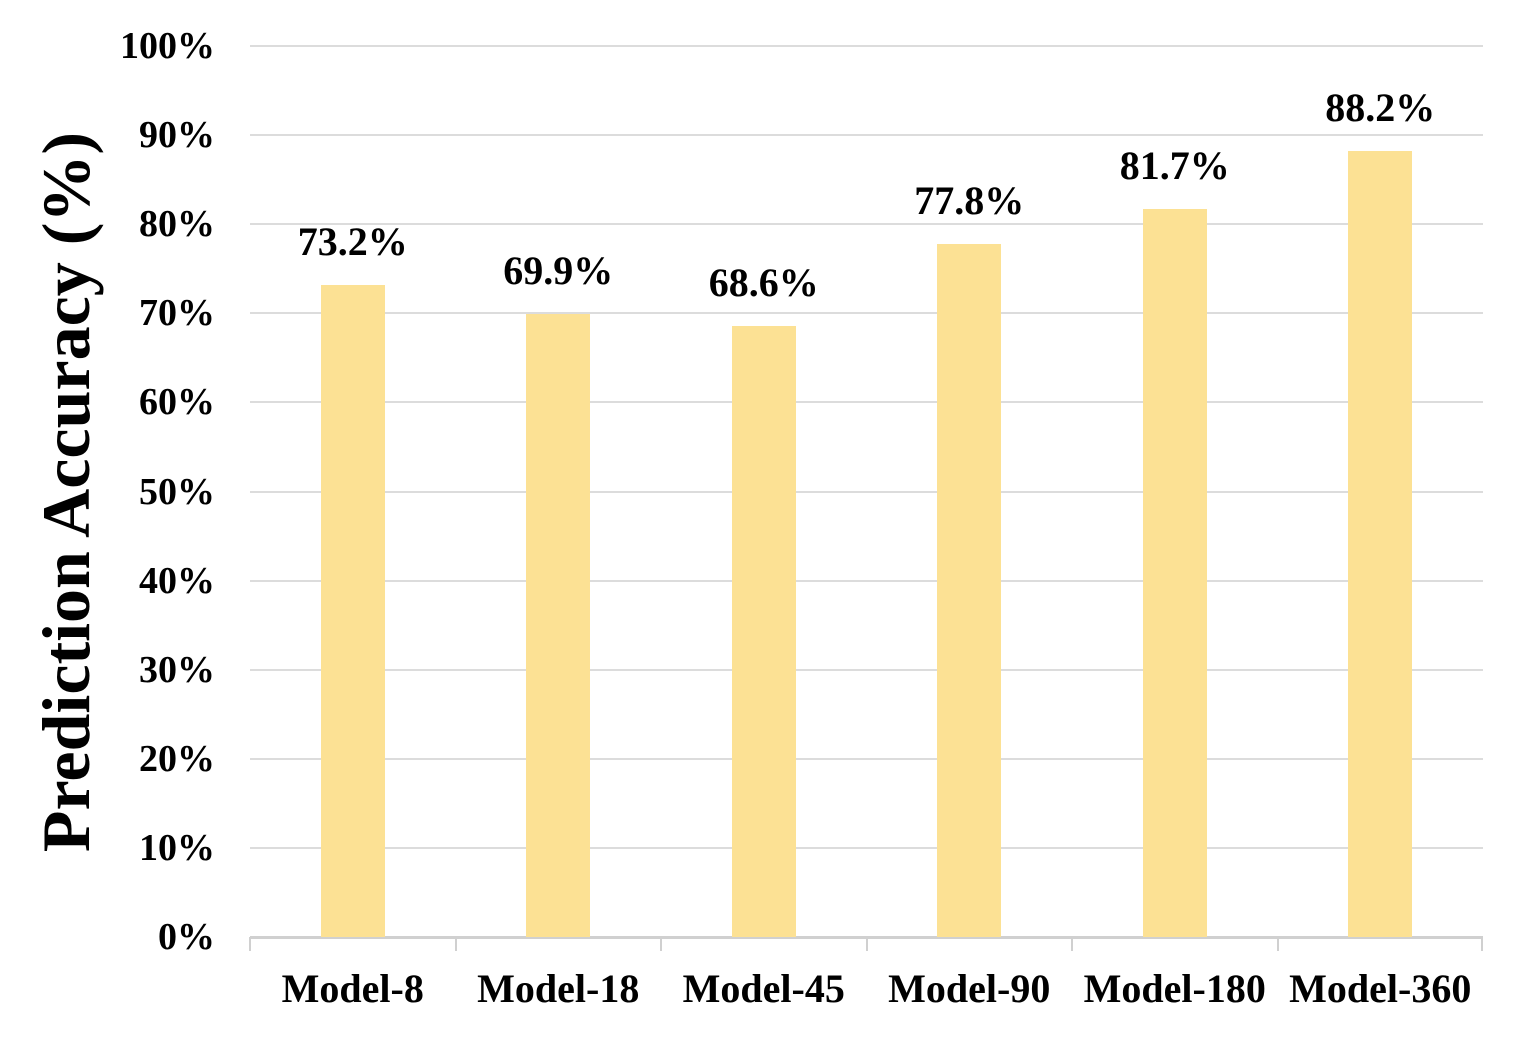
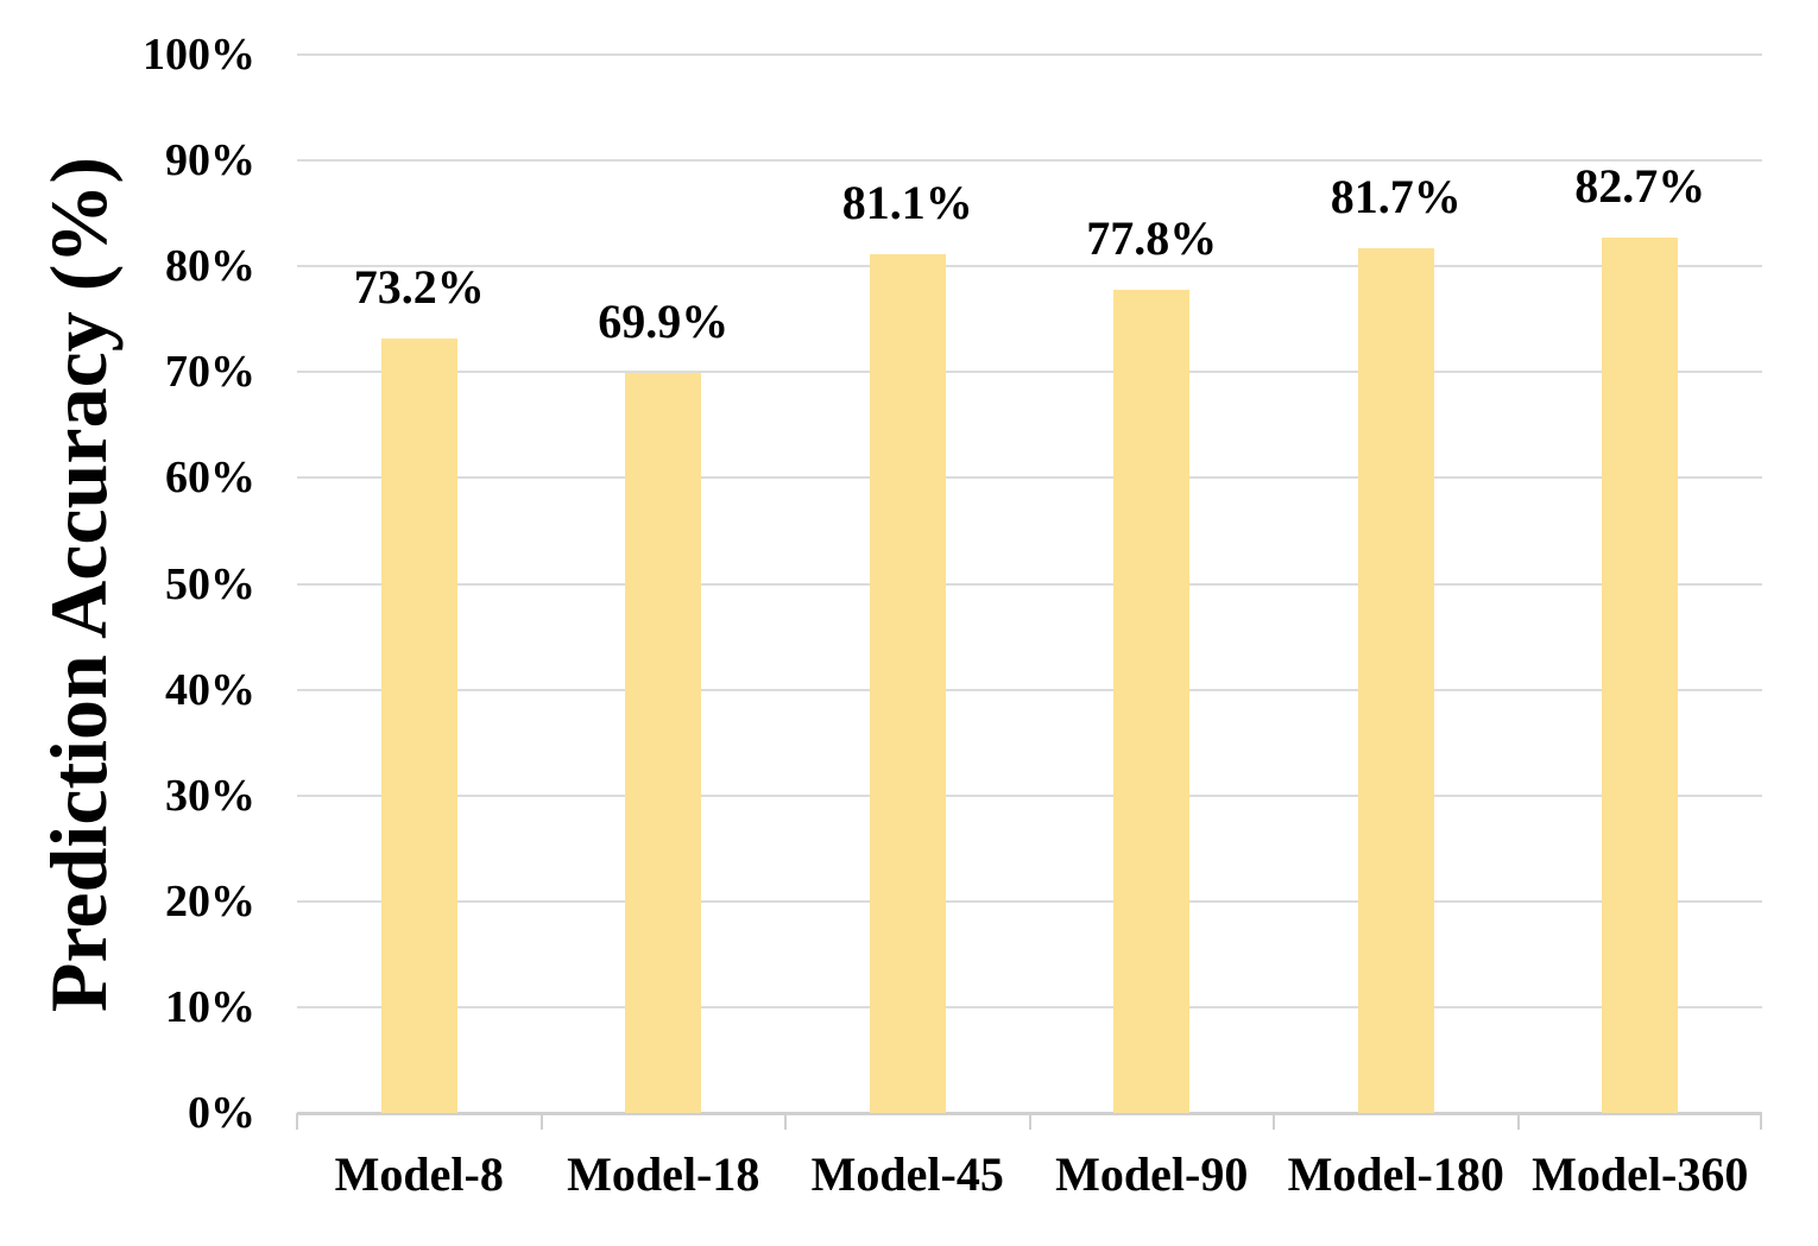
Model-45: 68.6% -> 81.1%
Model-360: 88.2% -> 82.7%
